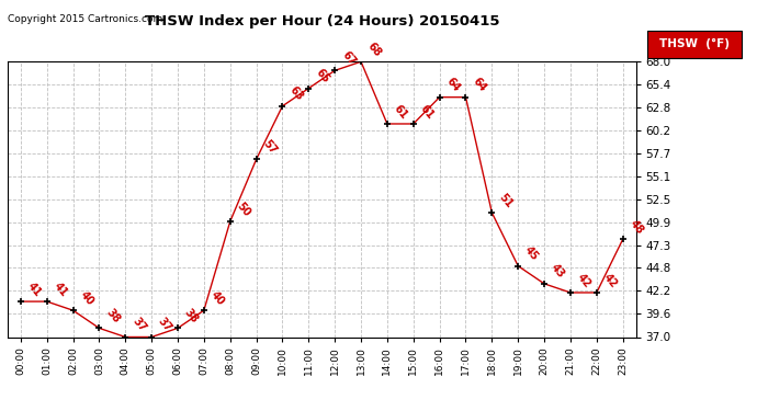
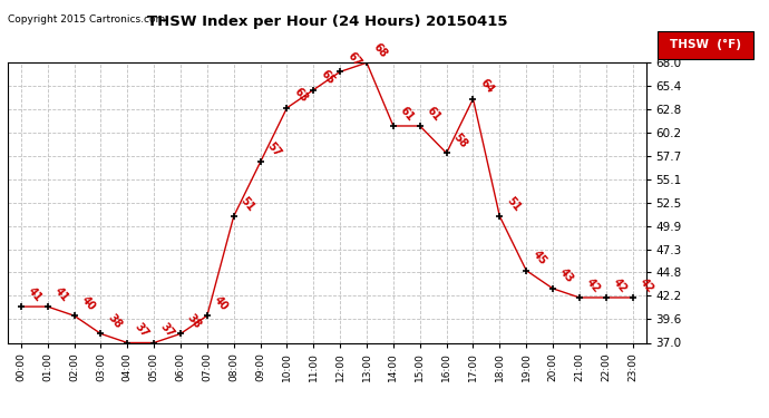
08:00: 50 -> 51
16:00: 64 -> 58
23:00: 48 -> 42
